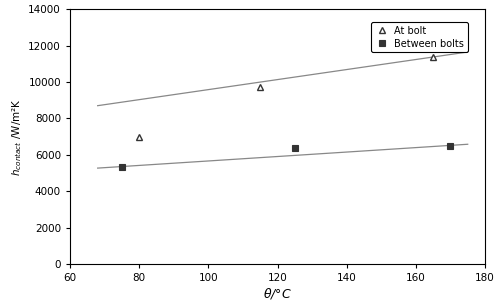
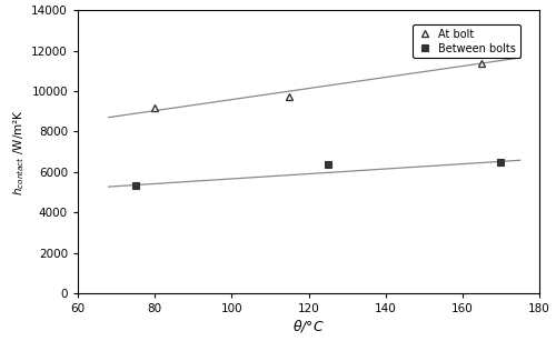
At bolt/80: 7000 -> 9200
